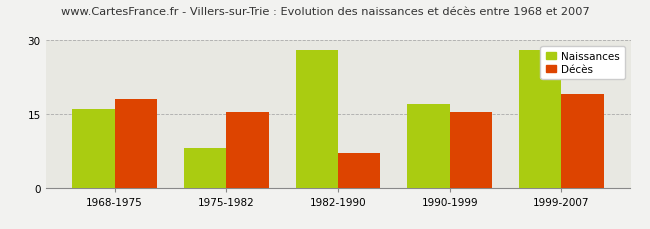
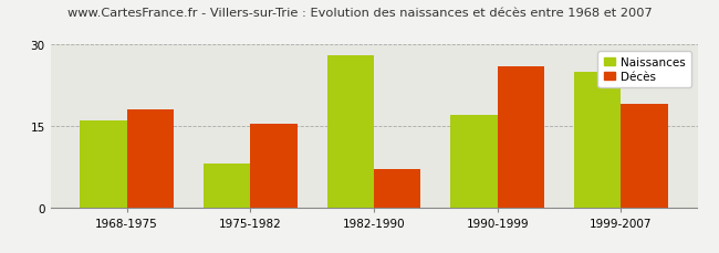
Décès/1990-1999: 15.5 -> 26.0
Naissances/1999-2007: 28 -> 25
